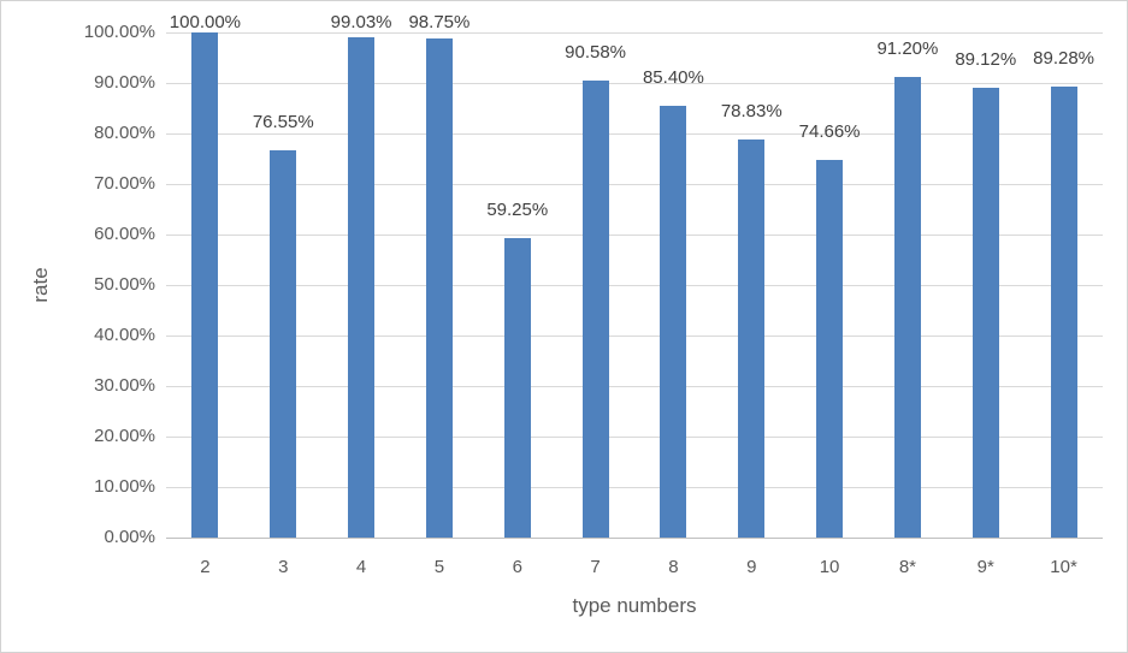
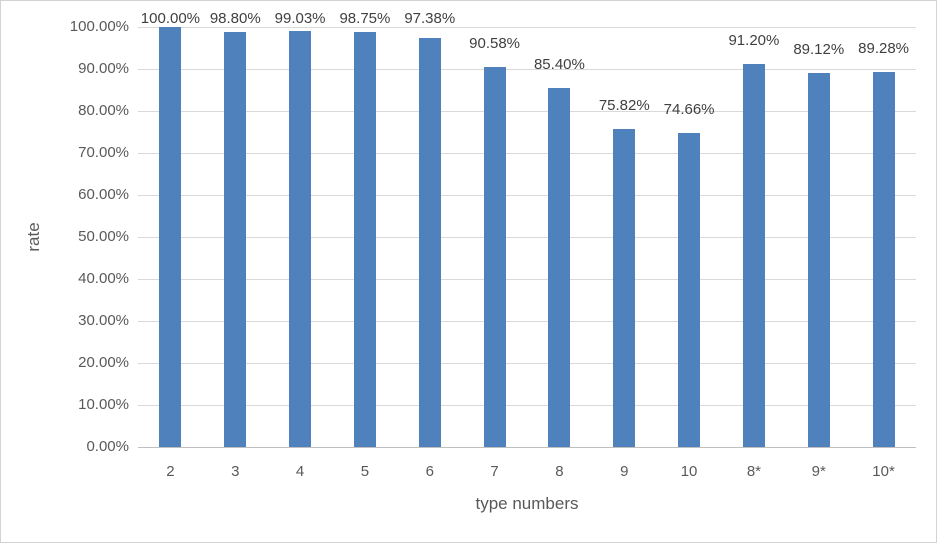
3: 76.55% -> 98.80%
6: 59.25% -> 97.38%
9: 78.83% -> 75.82%
